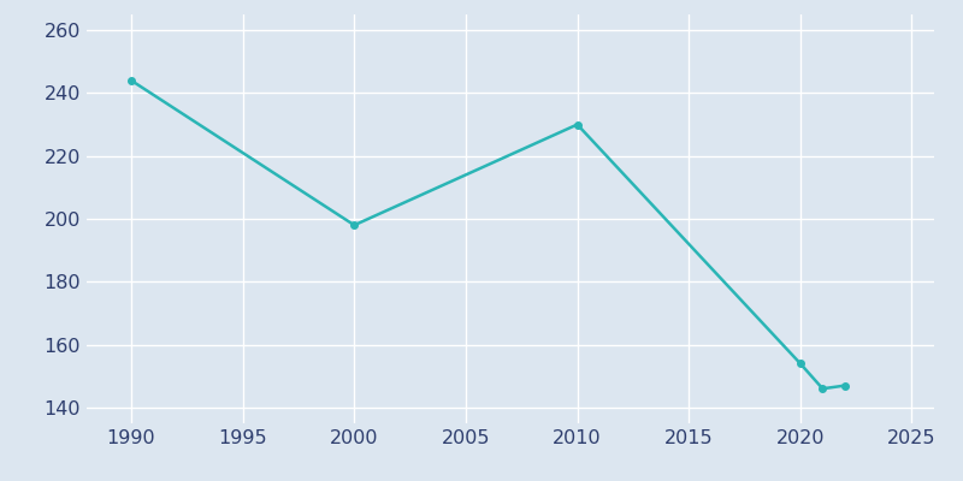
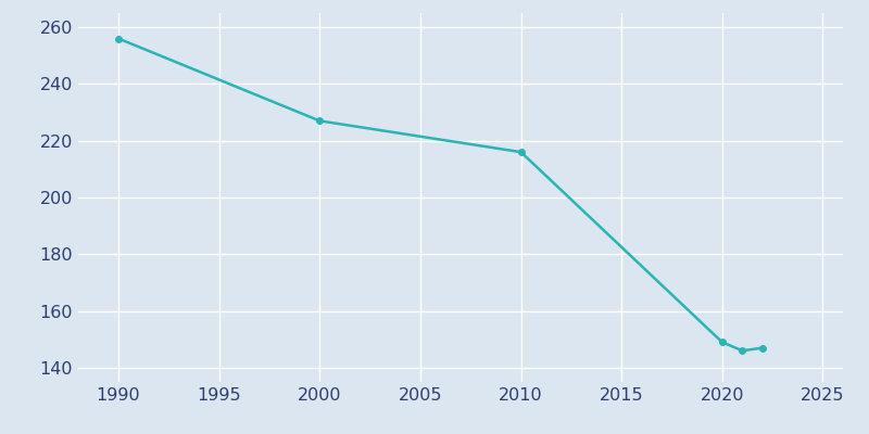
1990: 244 -> 256
2000: 198 -> 227
2010: 230 -> 216
2020: 154 -> 149
